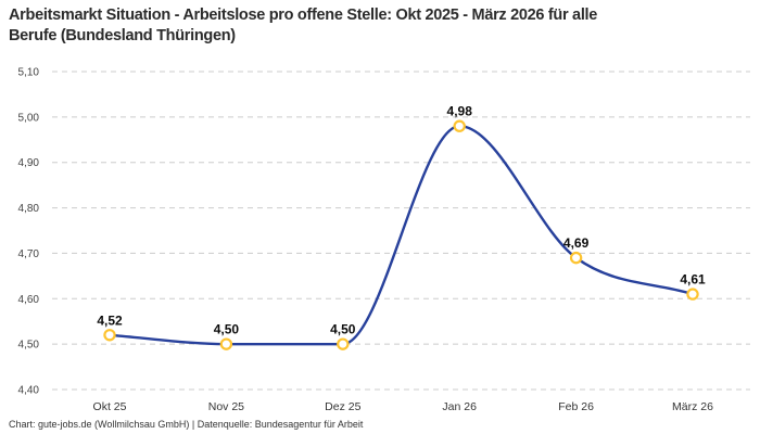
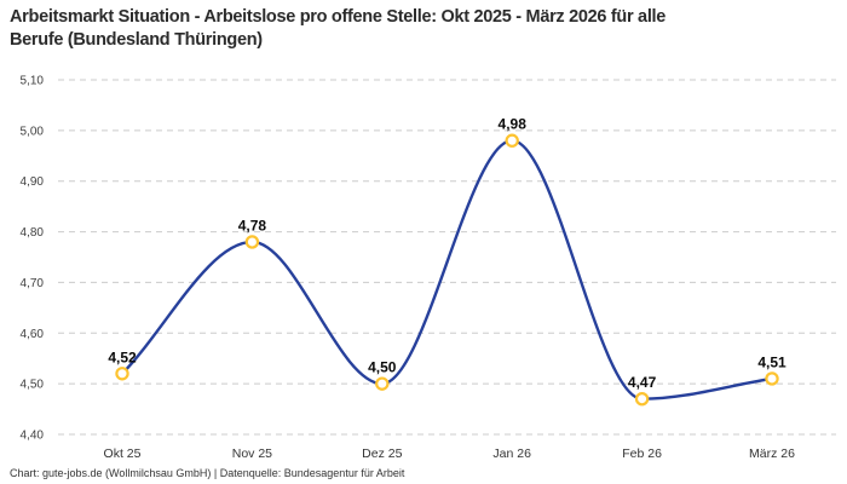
Nov 25: 4,50 -> 4,78
Feb 26: 4,69 -> 4,47
März 26: 4,61 -> 4,51
